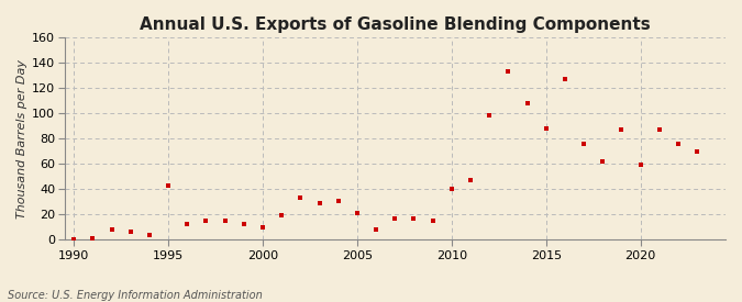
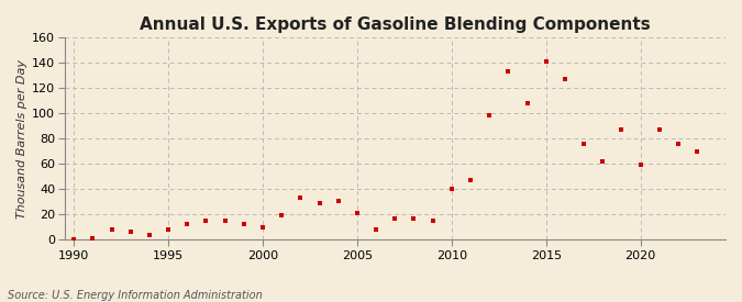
1995: 43 -> 8
2015: 88 -> 141
